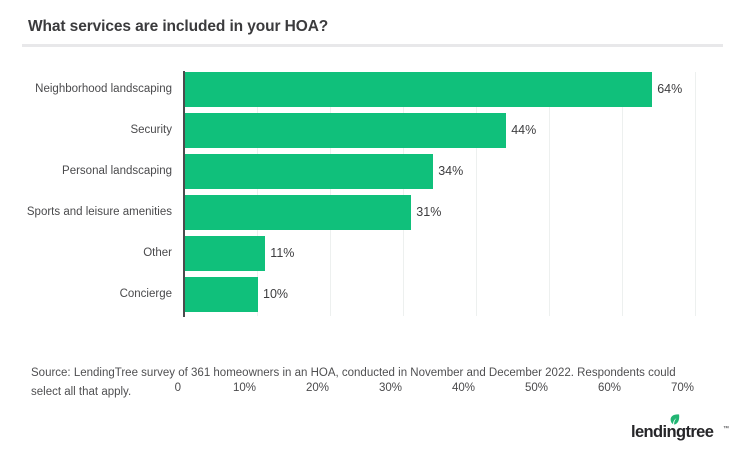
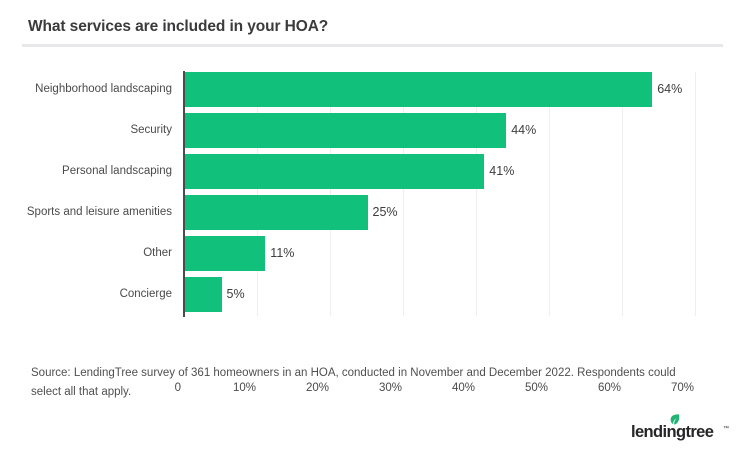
Personal landscaping: 34% -> 41%
Sports and leisure amenities: 31% -> 25%
Concierge: 10% -> 5%
